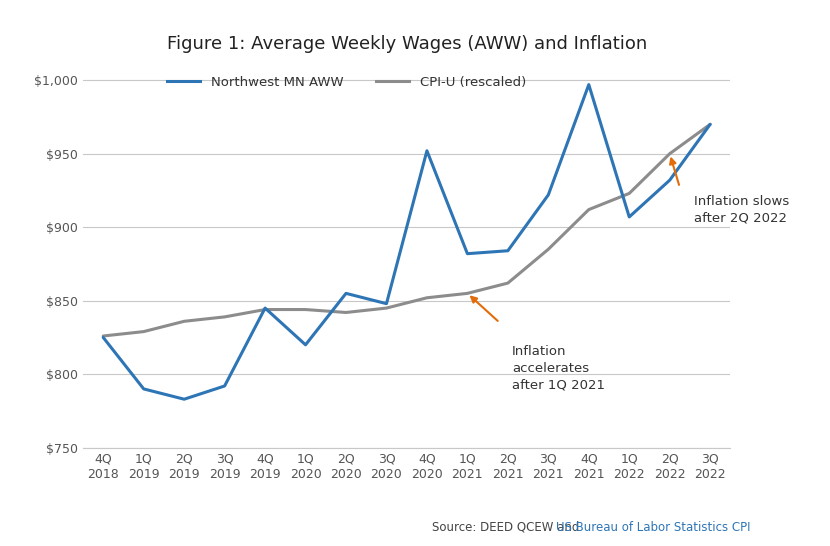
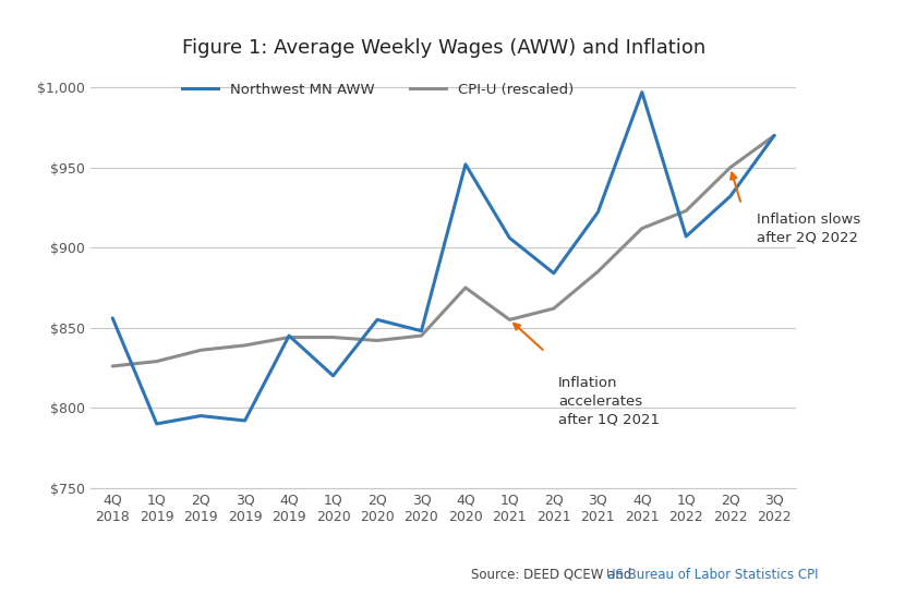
Northwest MN AWW/4Q 2018: $825 -> $856
Northwest MN AWW/2Q 2019: $783 -> $795
CPI-U (rescaled)/4Q 2020: $852 -> $875
Northwest MN AWW/1Q 2021: $882 -> $906
